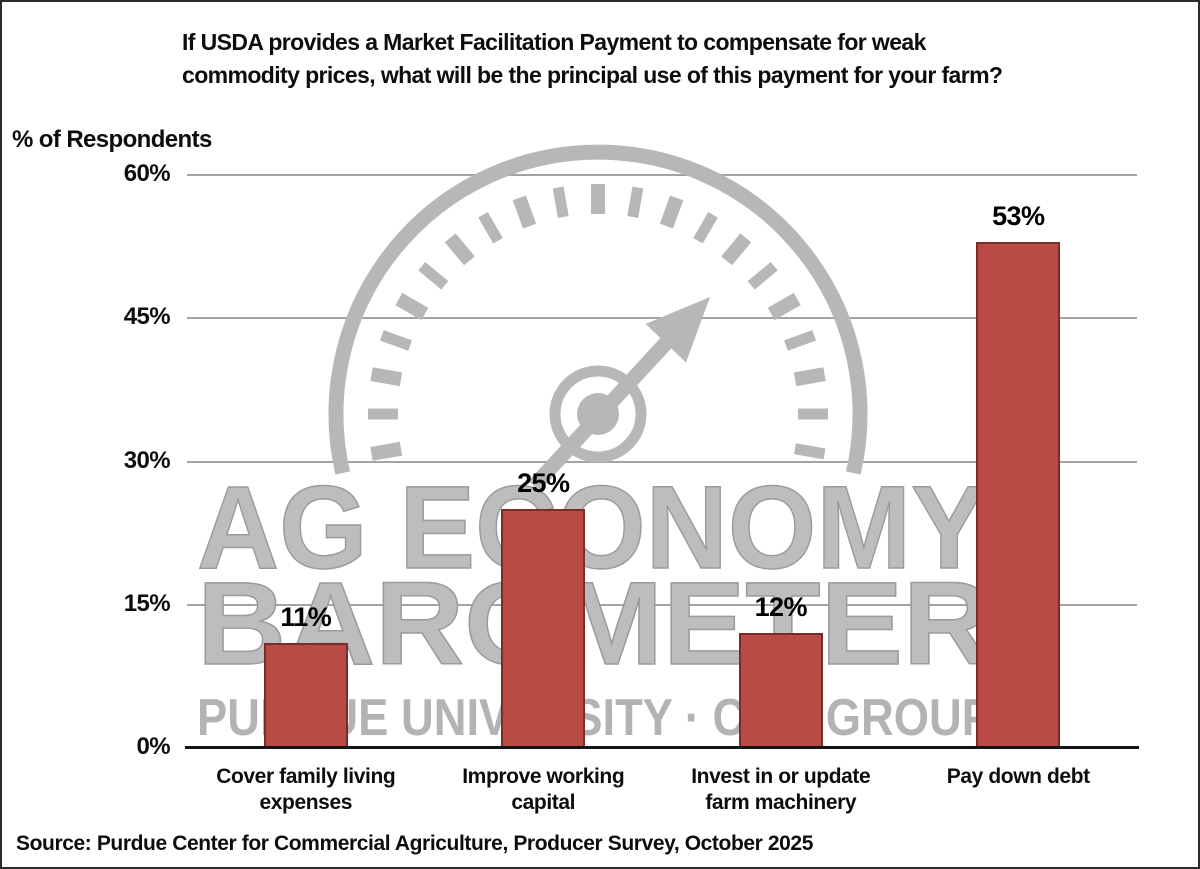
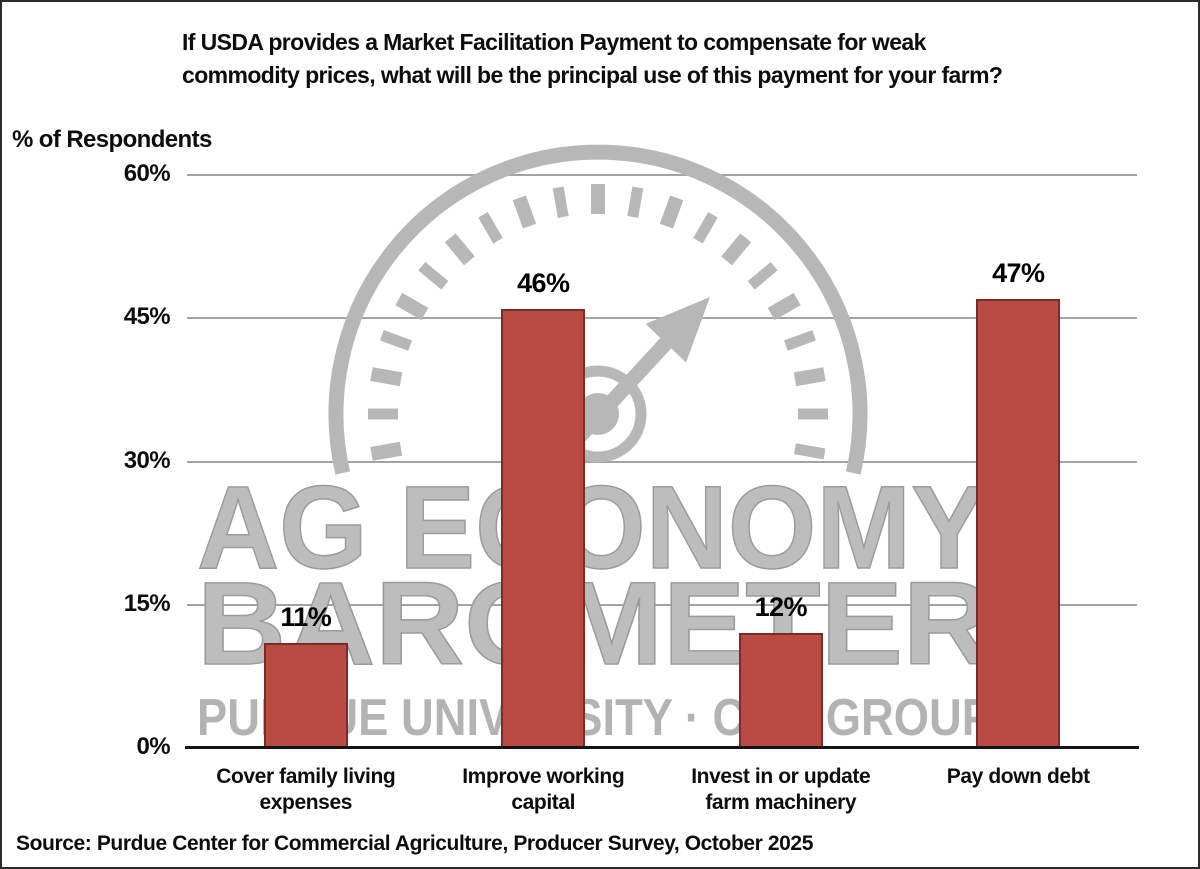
Improve working capital: 25% -> 46%
Pay down debt: 53% -> 47%
